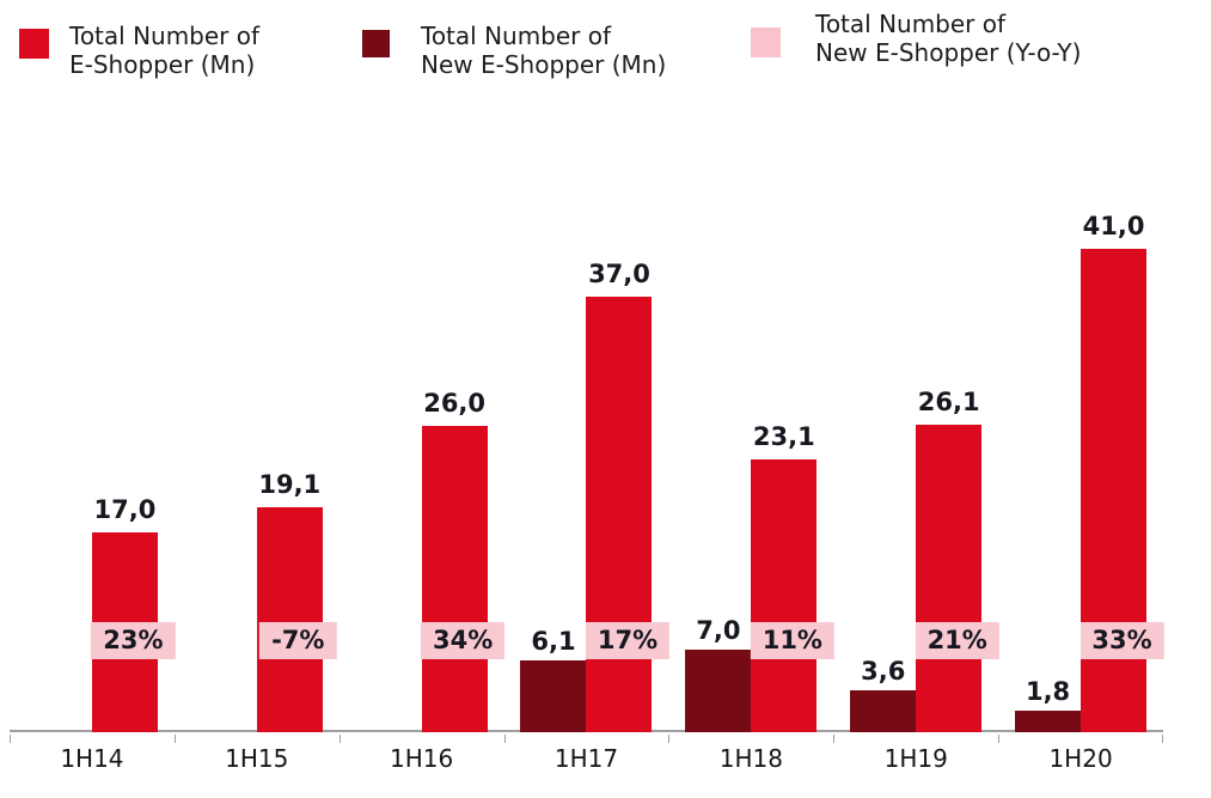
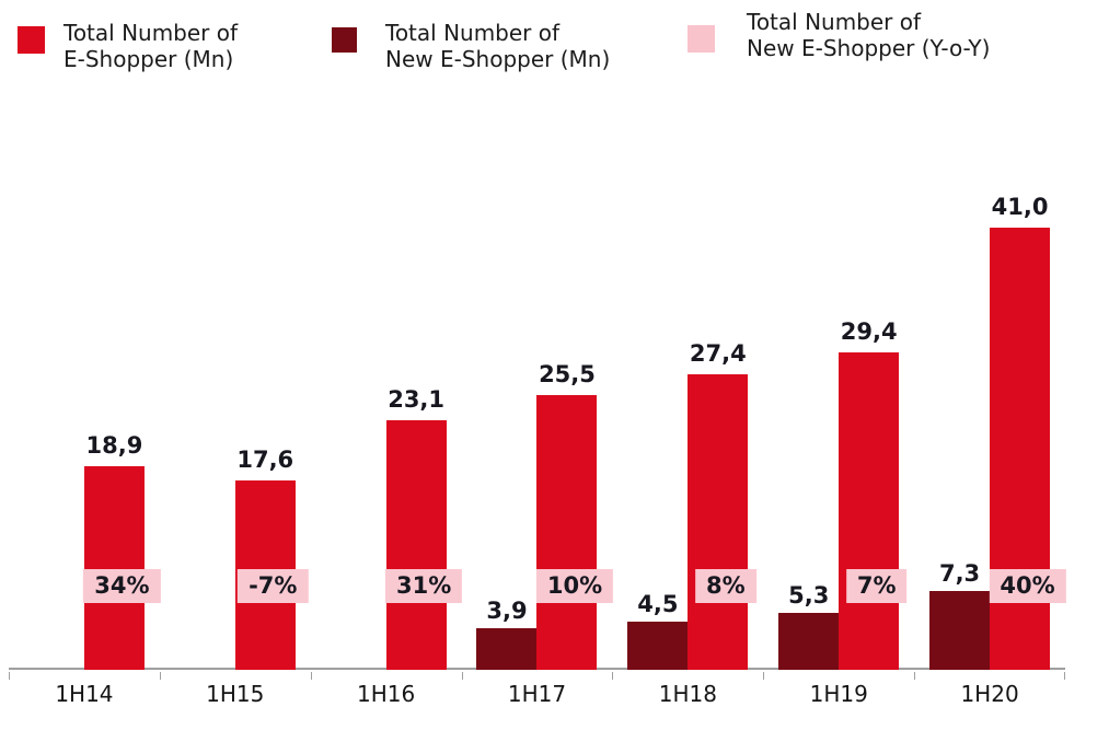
Total Number of E-Shopper (Mn)/1H14: 17,0 -> 18,9
Total Number of New E-Shopper (Y-o-Y)/1H14: 23% -> 34%
Total Number of E-Shopper (Mn)/1H15: 19,1 -> 17,6
Total Number of E-Shopper (Mn)/1H16: 26,0 -> 23,1
Total Number of New E-Shopper (Y-o-Y)/1H16: 34% -> 31%
Total Number of E-Shopper (Mn)/1H17: 37,0 -> 25,5
Total Number of New E-Shopper (Mn)/1H17: 6,1 -> 3,9
Total Number of New E-Shopper (Y-o-Y)/1H17: 17% -> 10%
Total Number of E-Shopper (Mn)/1H18: 23,1 -> 27,4
Total Number of New E-Shopper (Mn)/1H18: 7,0 -> 4,5
Total Number of New E-Shopper (Y-o-Y)/1H18: 11% -> 8%
Total Number of E-Shopper (Mn)/1H19: 26,1 -> 29,4
Total Number of New E-Shopper (Mn)/1H19: 3,6 -> 5,3
Total Number of New E-Shopper (Y-o-Y)/1H19: 21% -> 7%
Total Number of New E-Shopper (Mn)/1H20: 1,8 -> 7,3
Total Number of New E-Shopper (Y-o-Y)/1H20: 33% -> 40%
